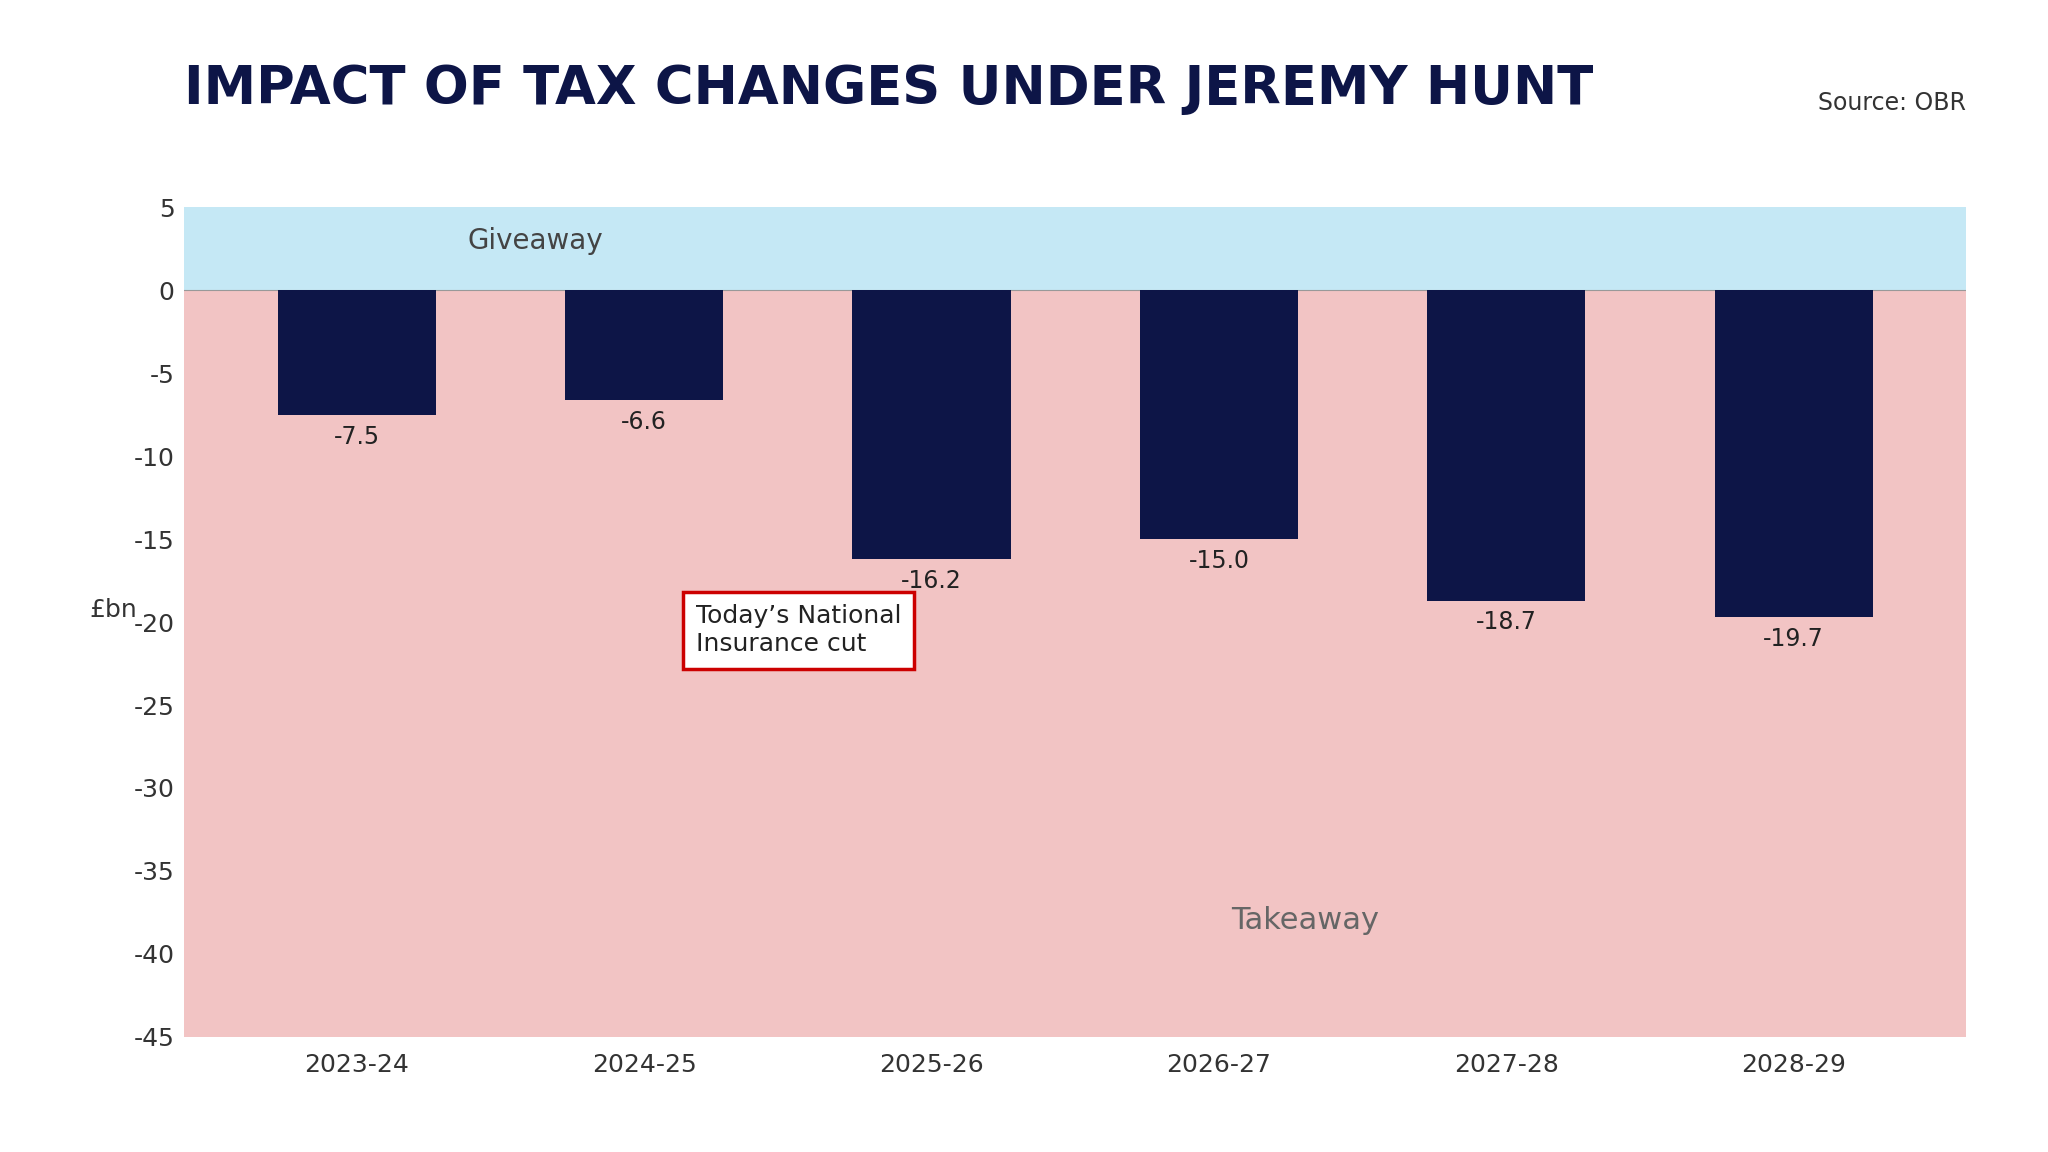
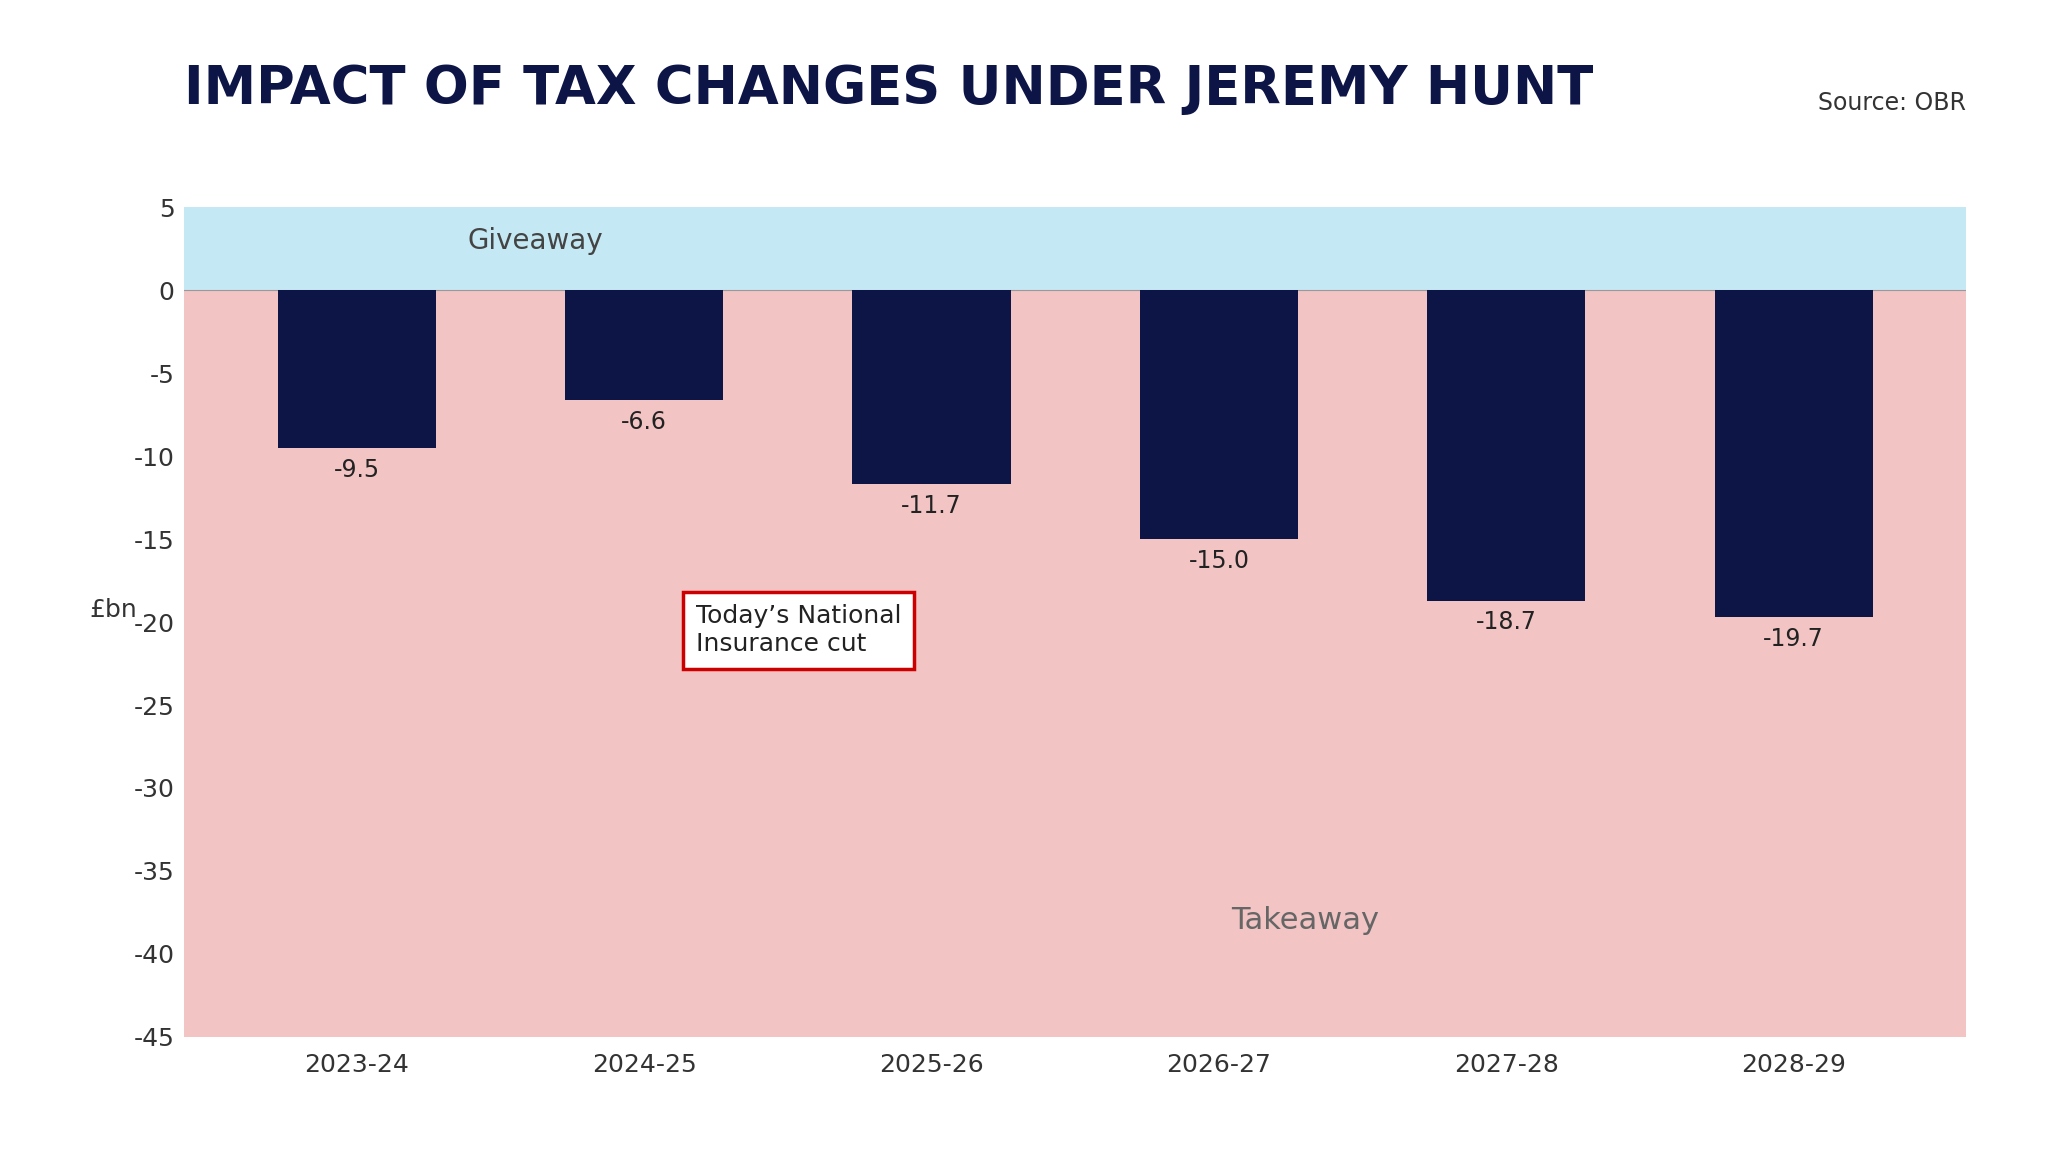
2023-24: -7.5 -> -9.5
2025-26: -16.2 -> -11.7
